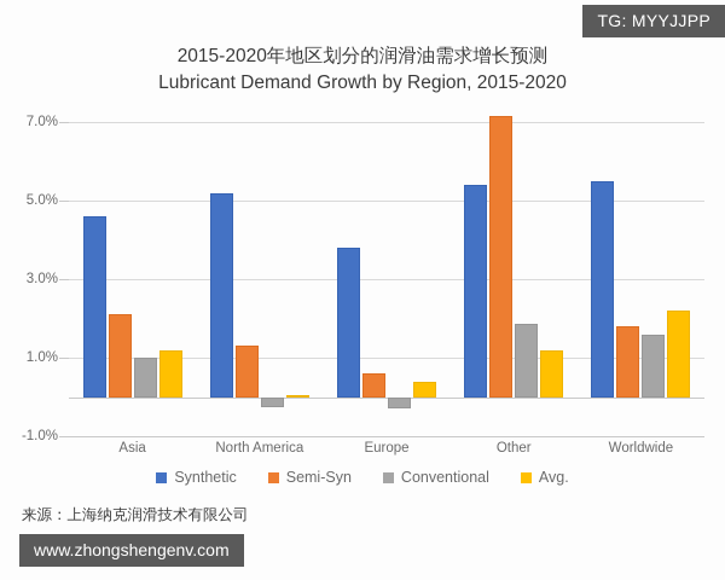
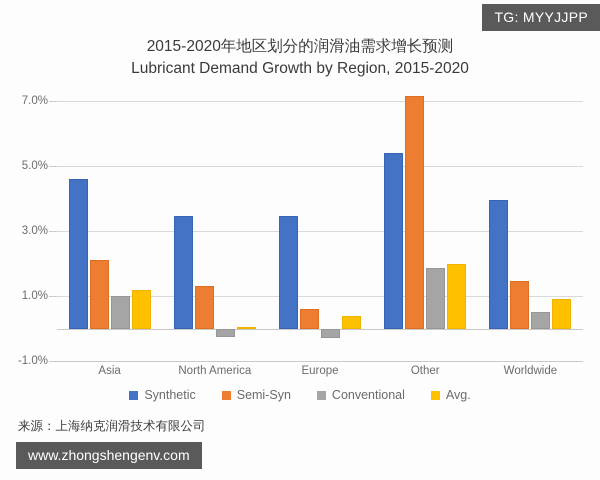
Synthetic/North America: 5.2% -> 3.5%
Synthetic/Europe: 3.8% -> 3.5%
Avg./Other: 1.2% -> 2.0%
Synthetic/Worldwide: 5.5% -> 4.0%
Semi-Syn/Worldwide: 1.8% -> 1.4%
Conventional/Worldwide: 1.6% -> 0.5%
Avg./Worldwide: 2.2% -> 0.9%
